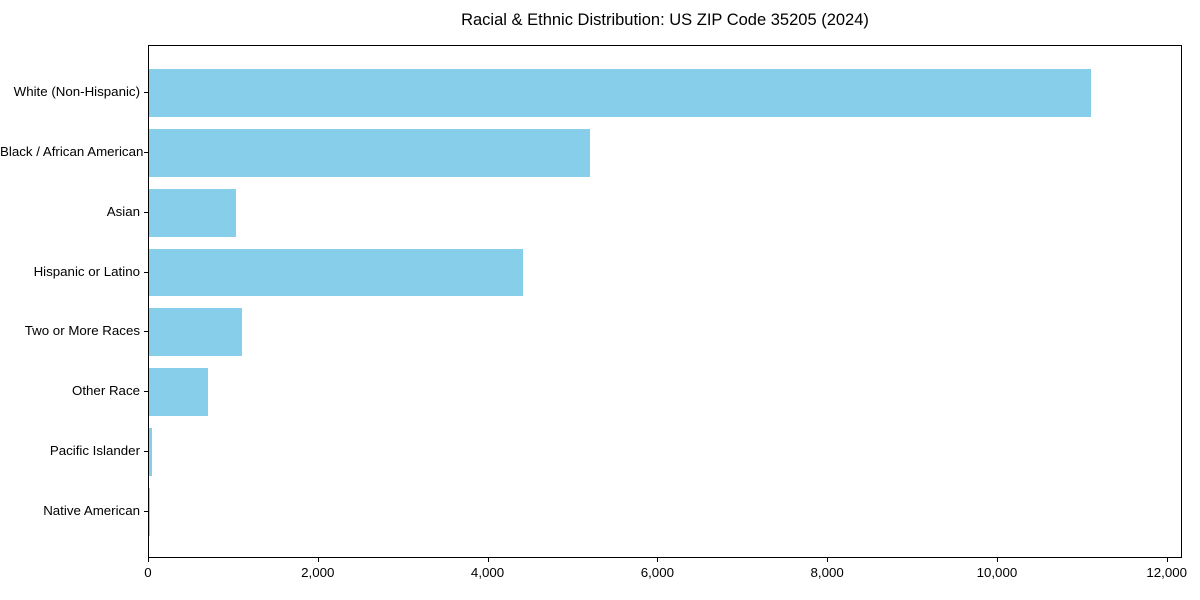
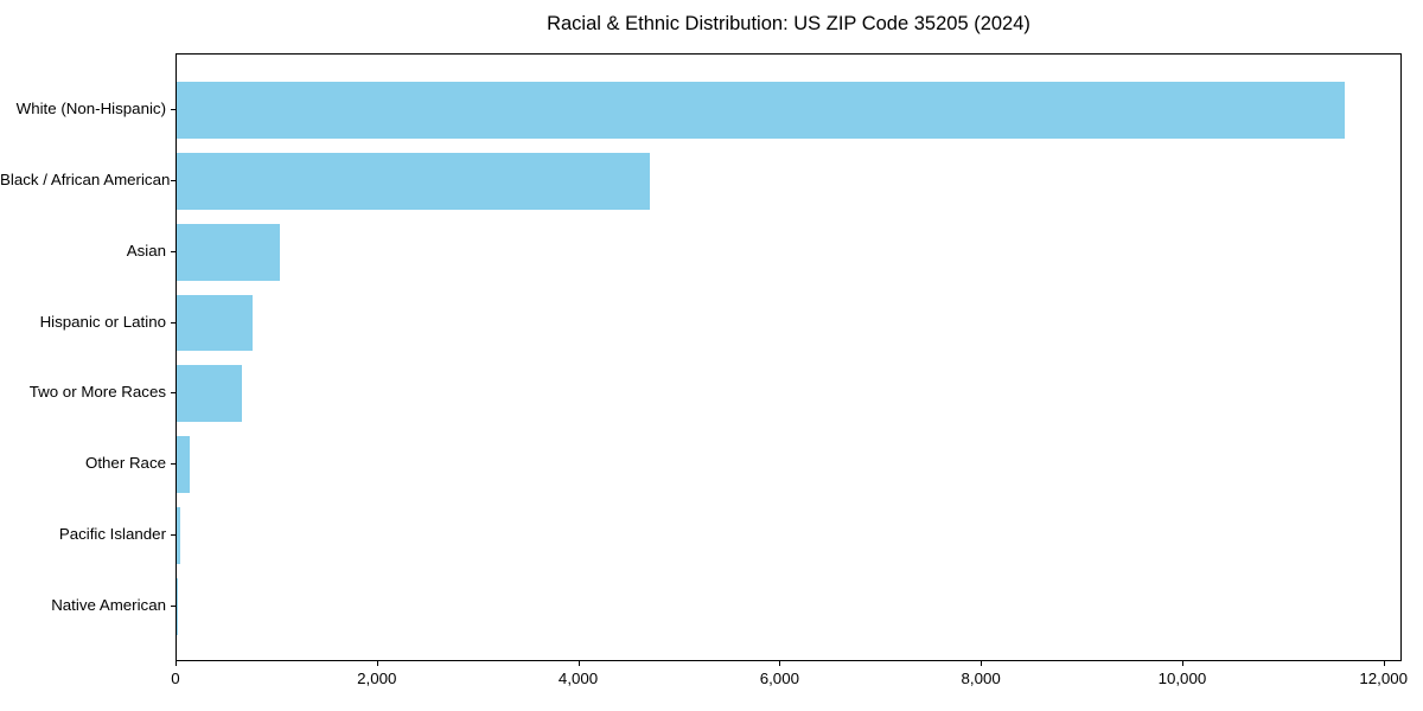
White (Non-Hispanic): 11100 -> 11600
Black / African American: 5200 -> 4700
Hispanic or Latino: 4400 -> 800
Two or More Races: 1100 -> 600
Other Race: 700 -> 100
